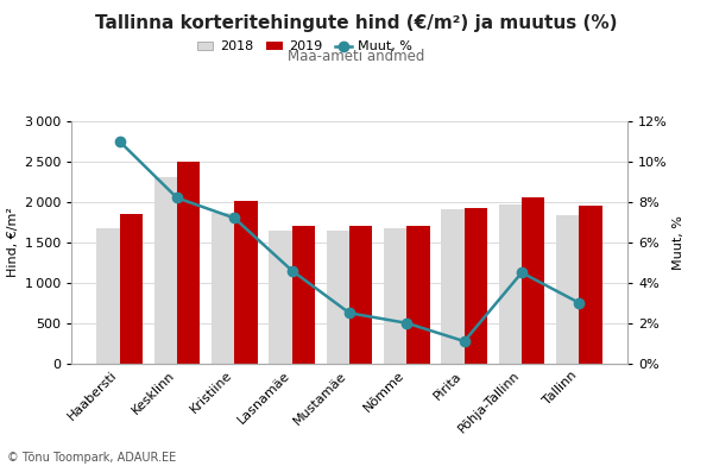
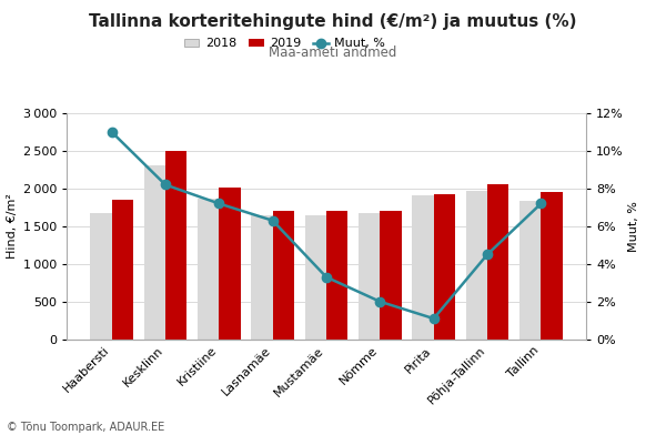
Muut, %/Lasnamäe: 4.6% -> 6.3%
Muut, %/Mustamäe: 2.5% -> 3.3%
Muut, %/Tallinn: 3.0% -> 7.2%
